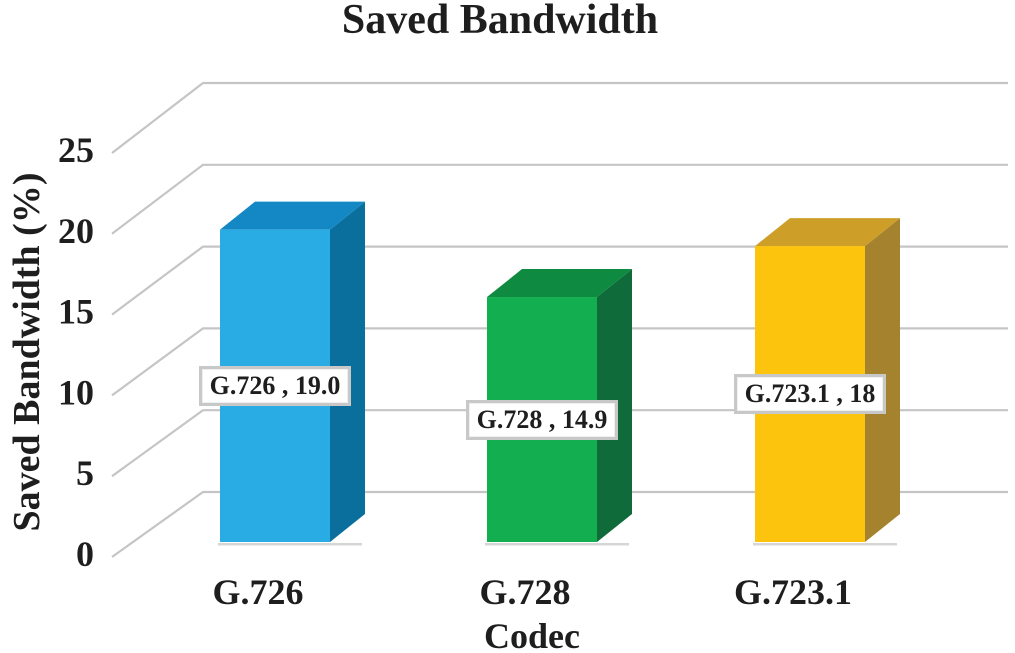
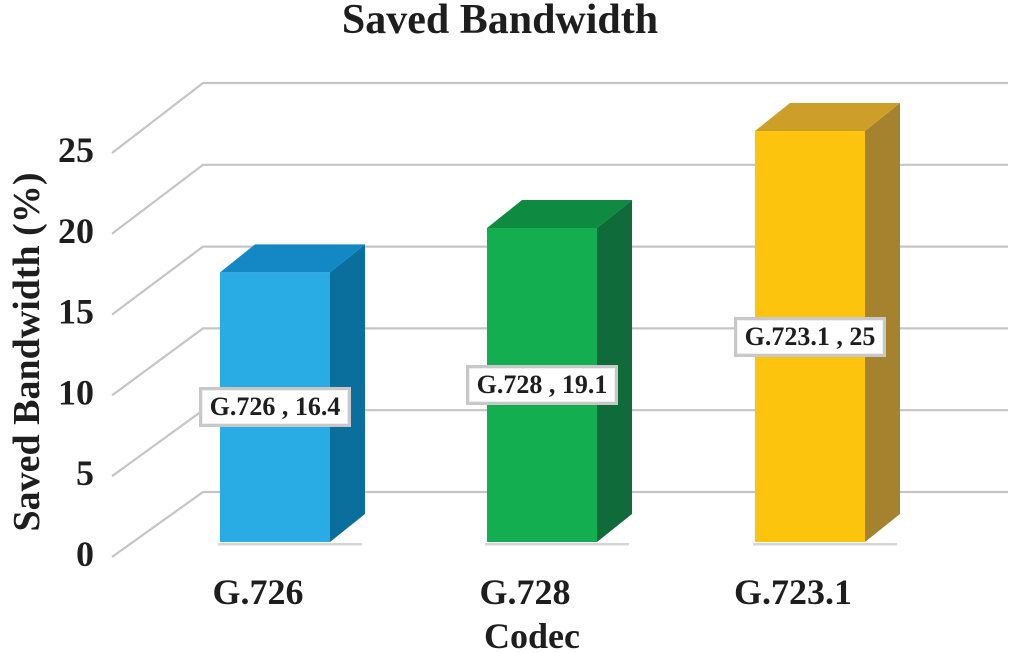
G.726: 19.0 -> 16.4
G.728: 14.9 -> 19.1
G.723.1: 18 -> 25
